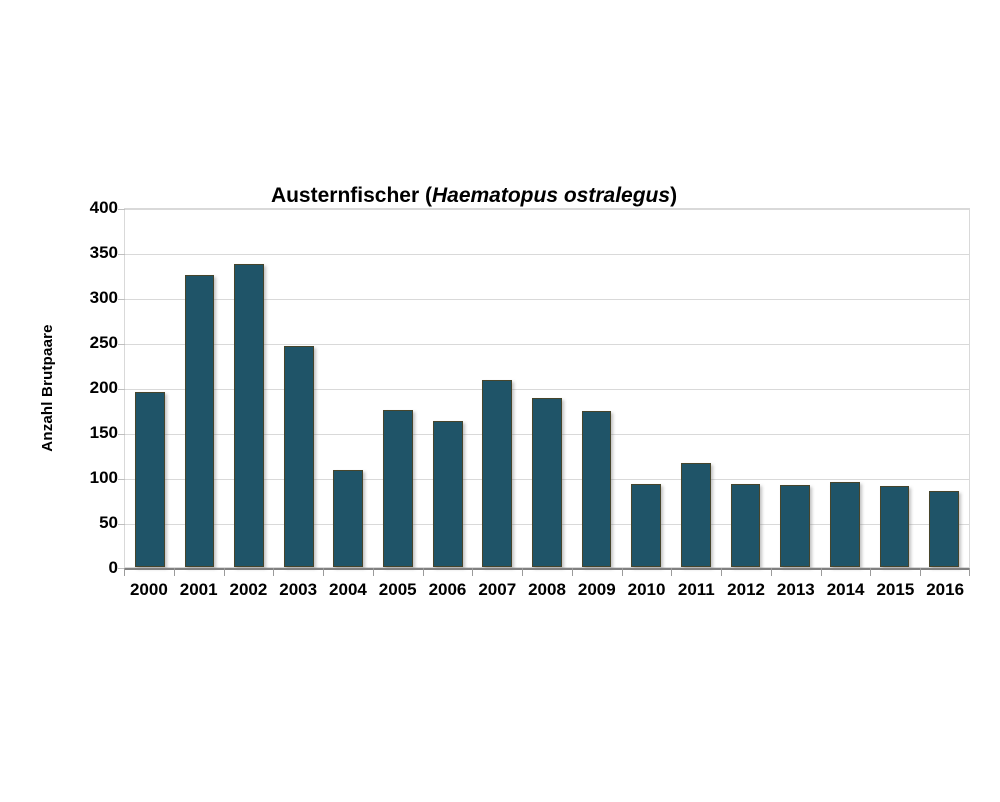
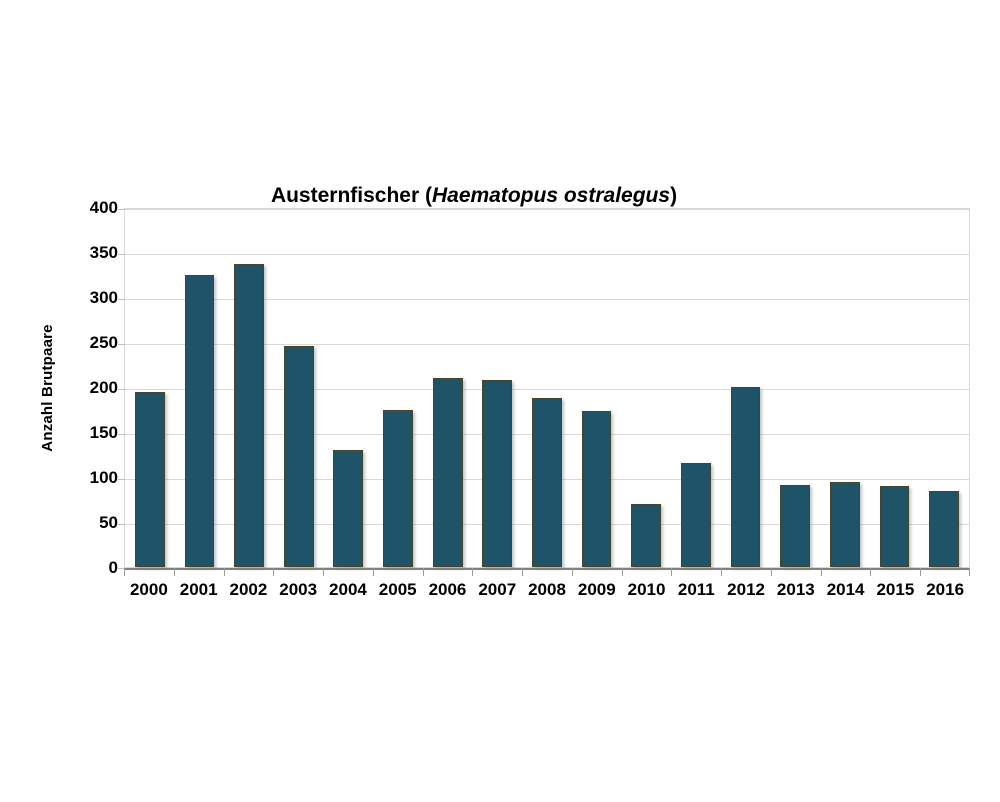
2004: 110 -> 130
2006: 160 -> 210
2010: 90 -> 70
2012: 90 -> 200
